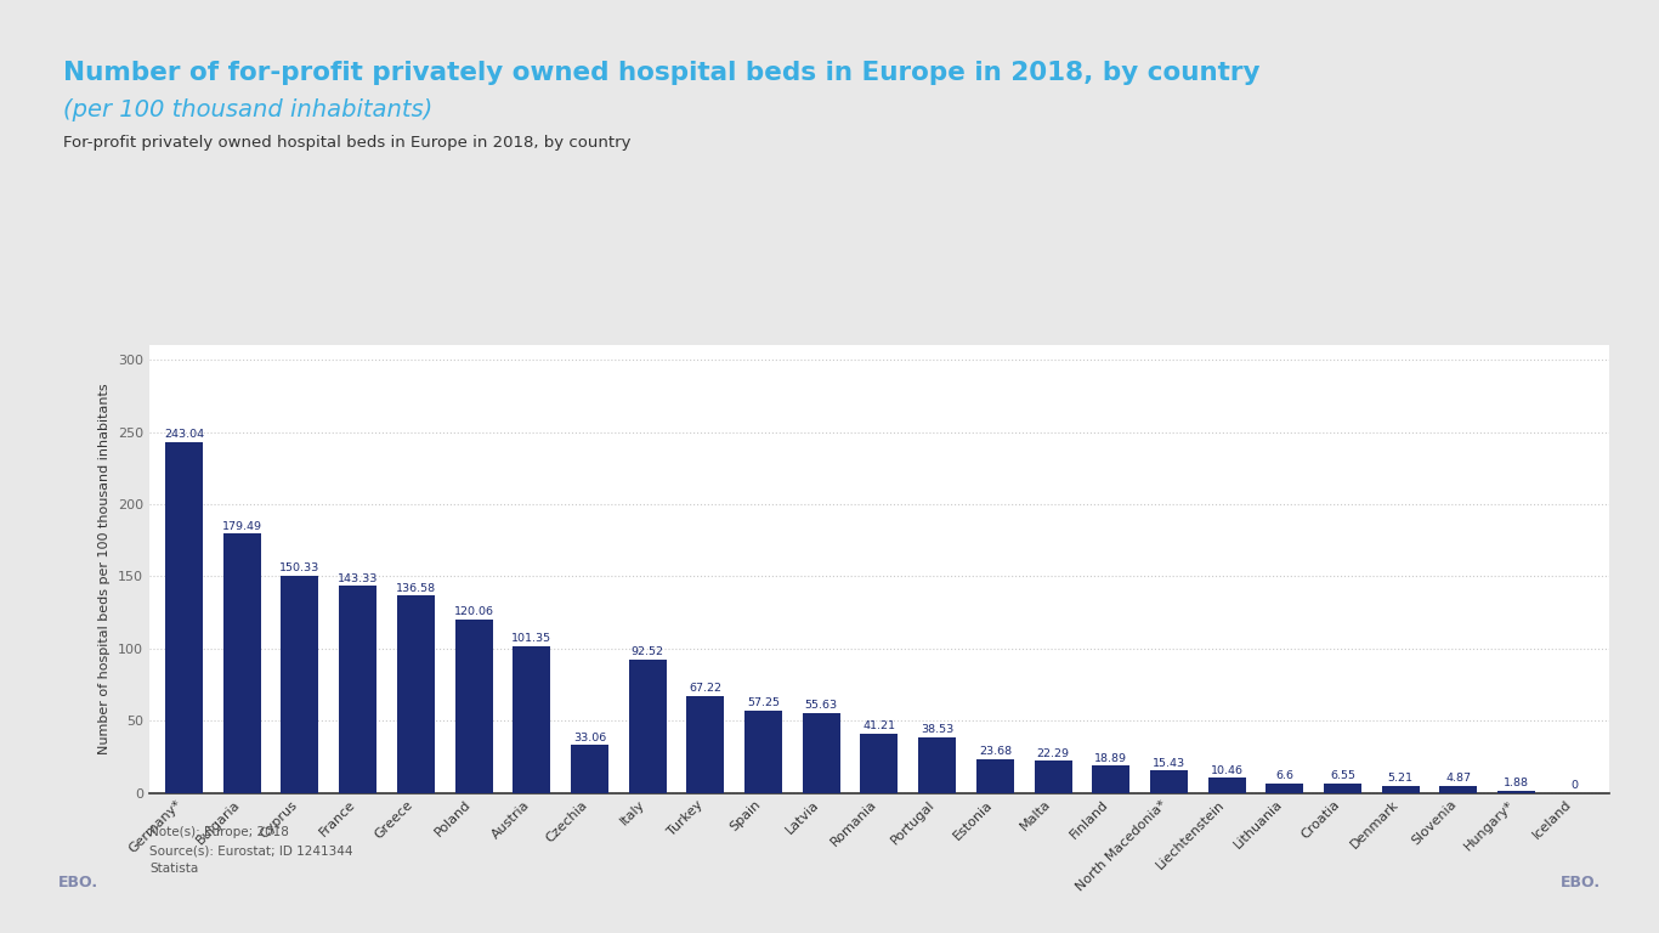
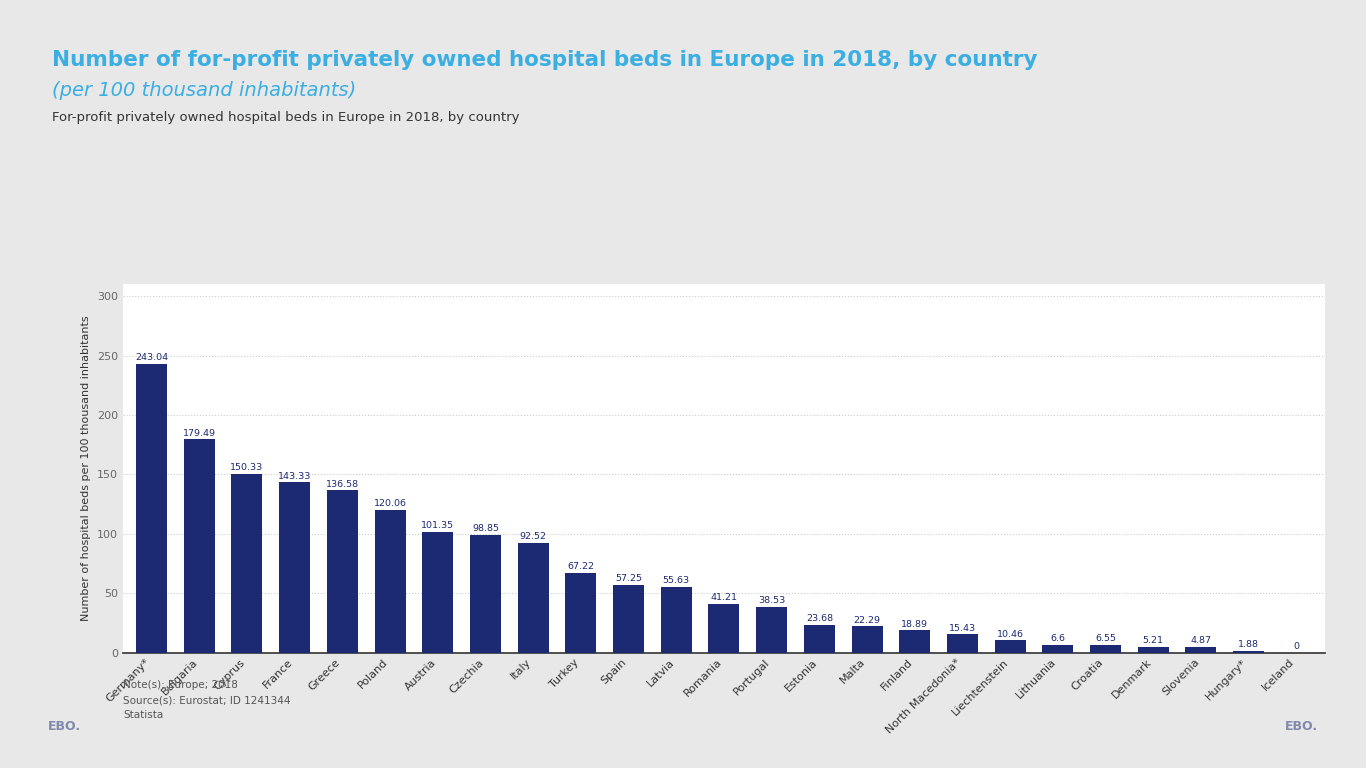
Czechia: 33.06 -> 98.85
